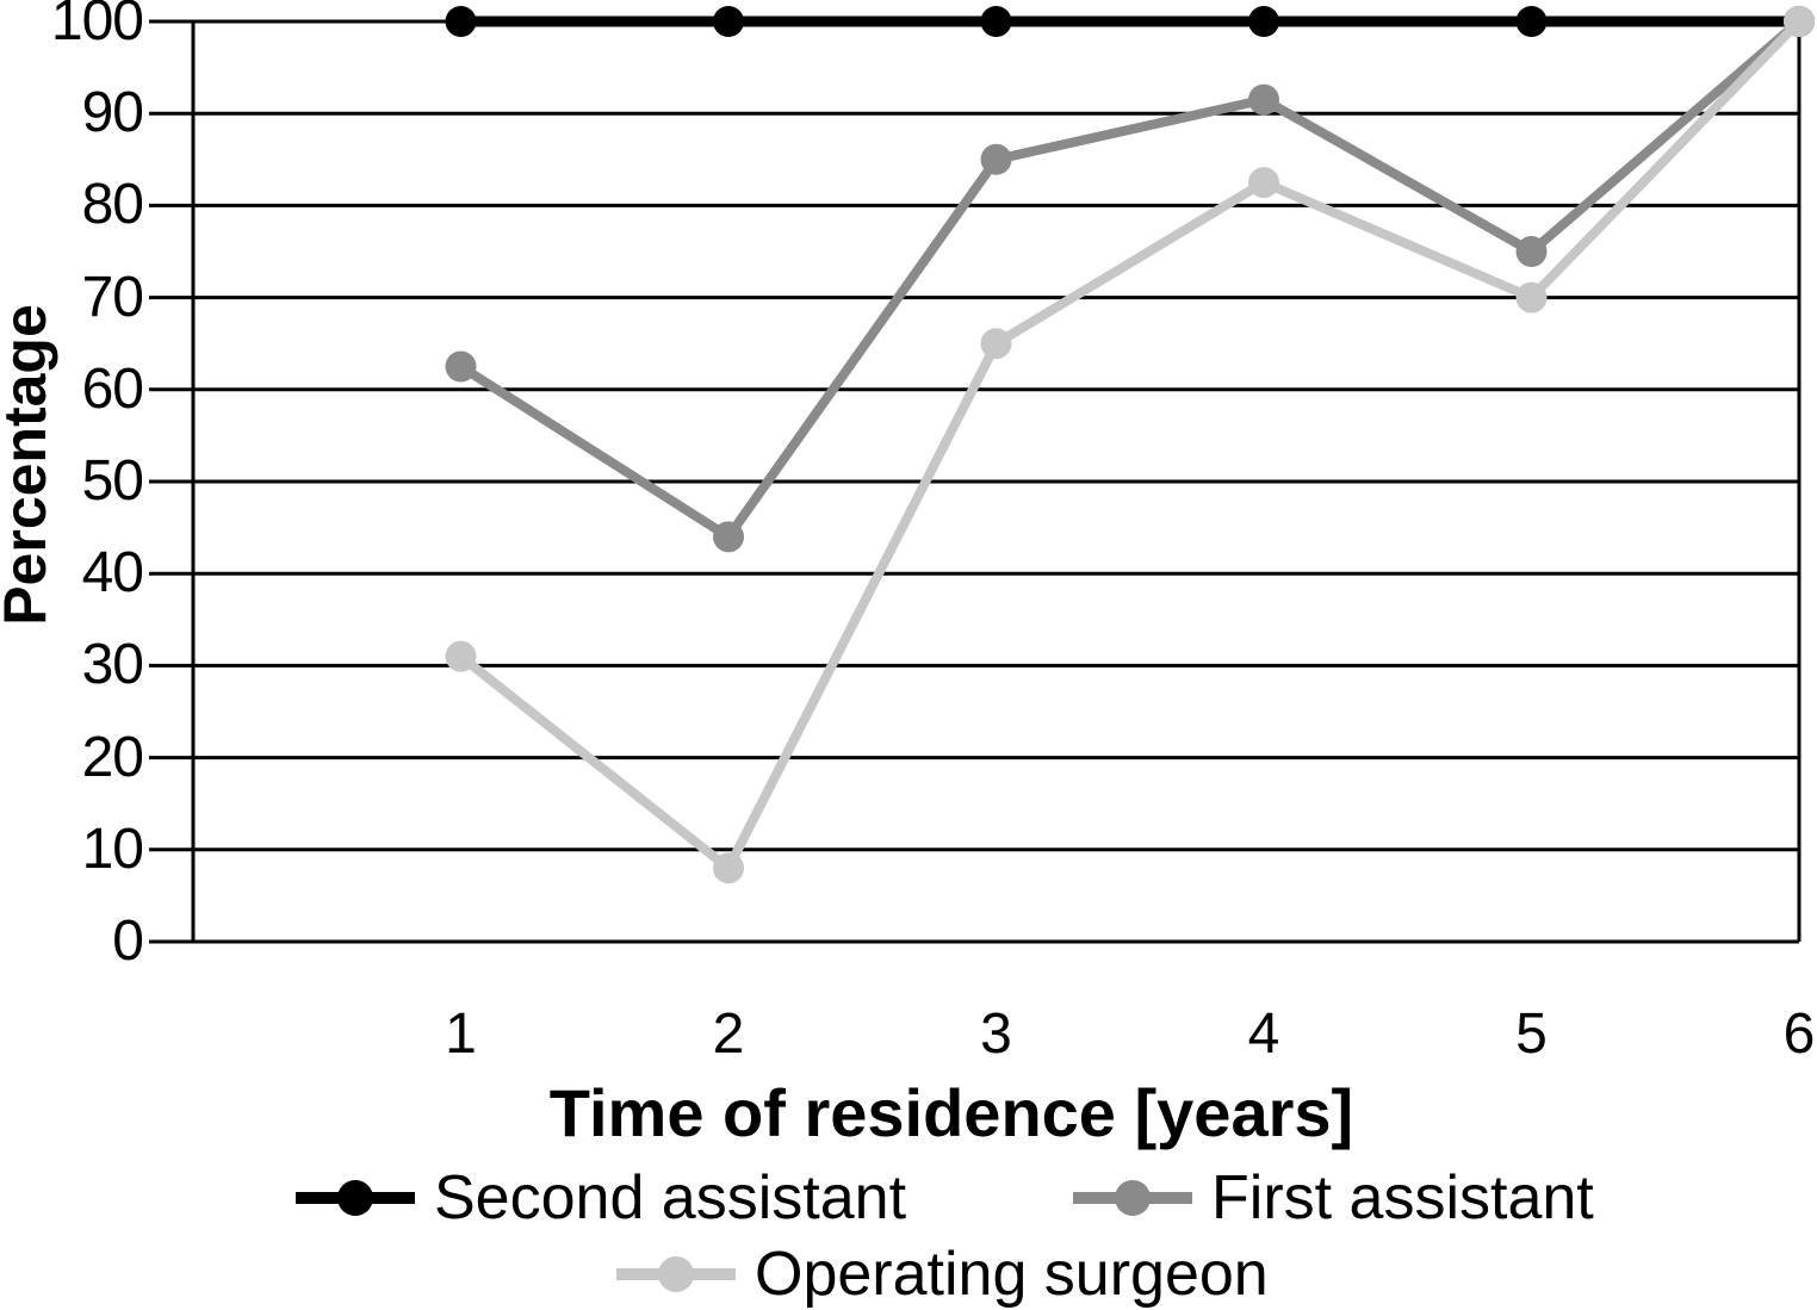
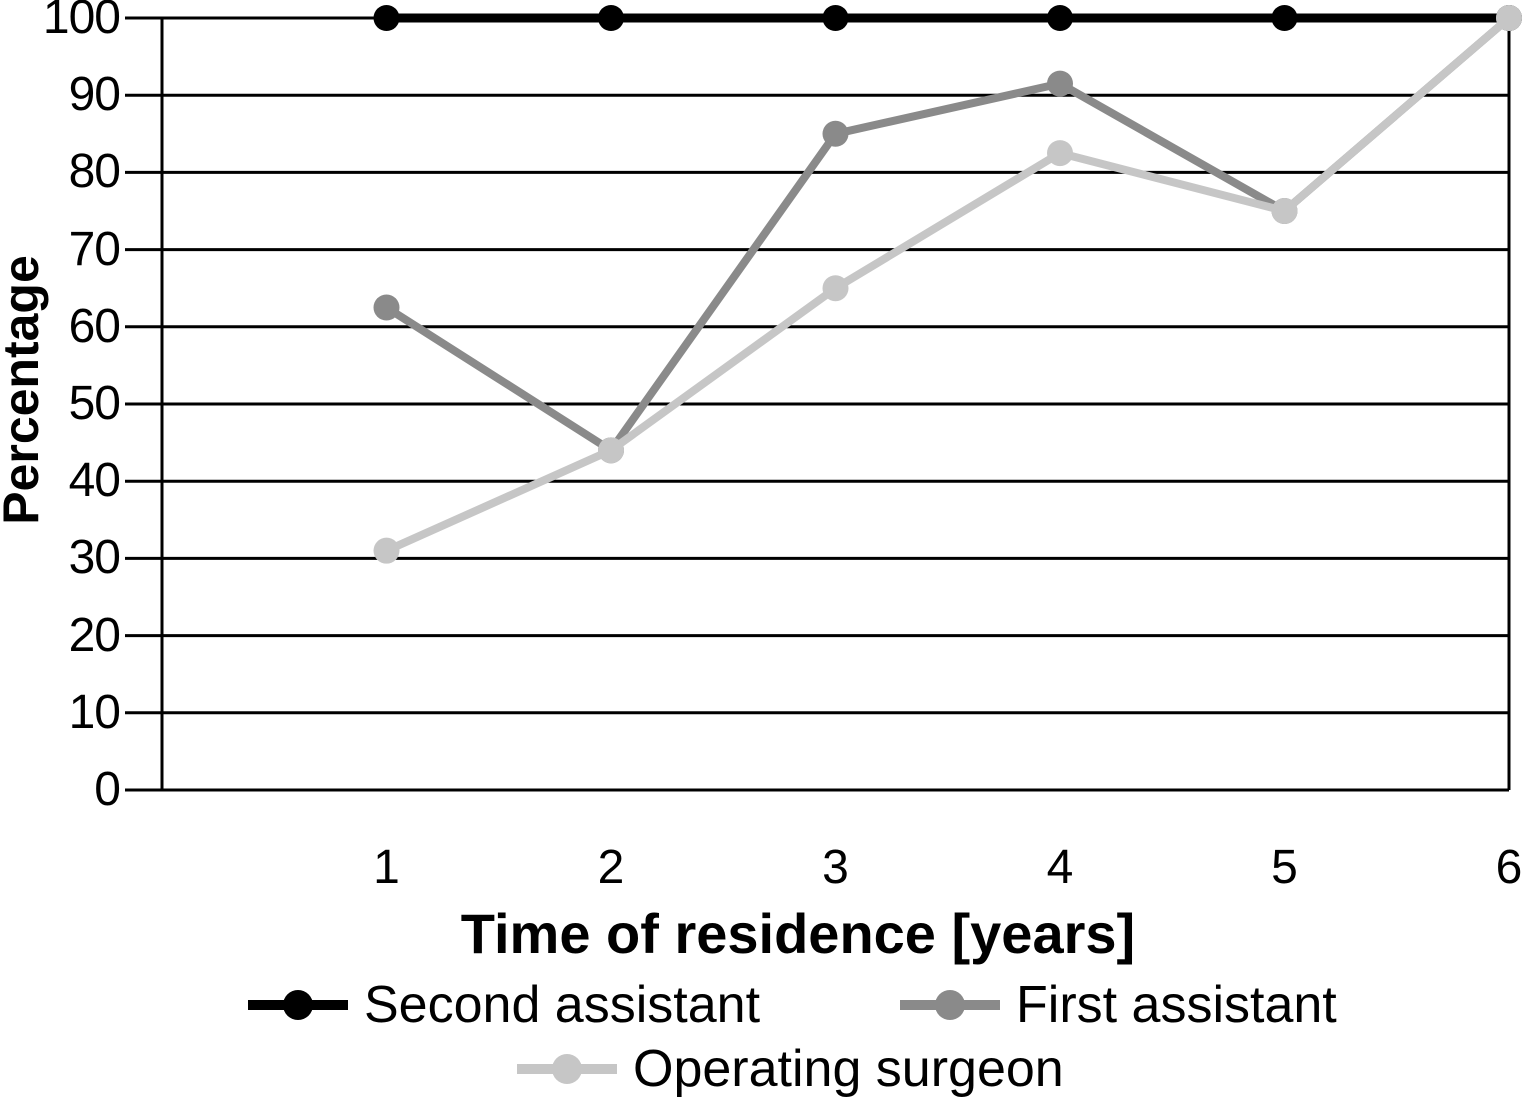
Operating surgeon/2: 8 -> 44
Operating surgeon/5: 70 -> 75
